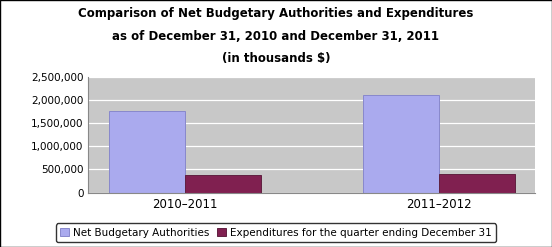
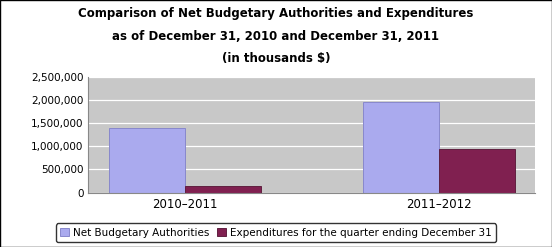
Net Budgetary Authorities/2010–2011: 1,750,000 -> 1,400,000
Expenditures for the quarter ending December 31/2010–2011: 380,000 -> 150,000
Net Budgetary Authorities/2011–2012: 2,100,000 -> 1,950,000
Expenditures for the quarter ending December 31/2011–2012: 410,000 -> 950,000
